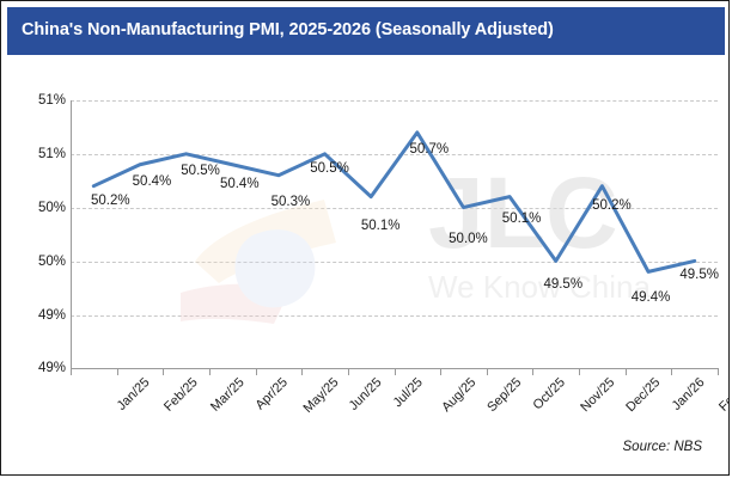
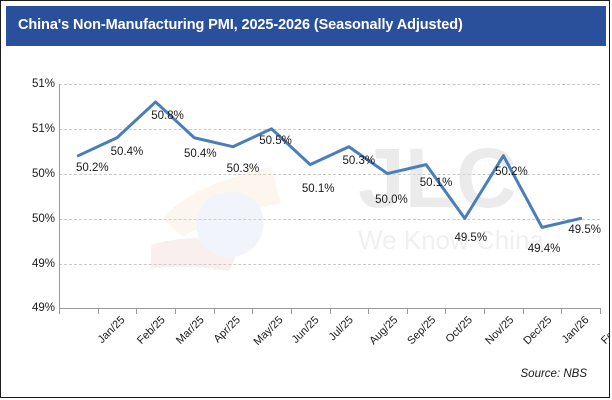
Mar/25: 50.5% -> 50.8%
Aug/25: 50.7% -> 50.3%
